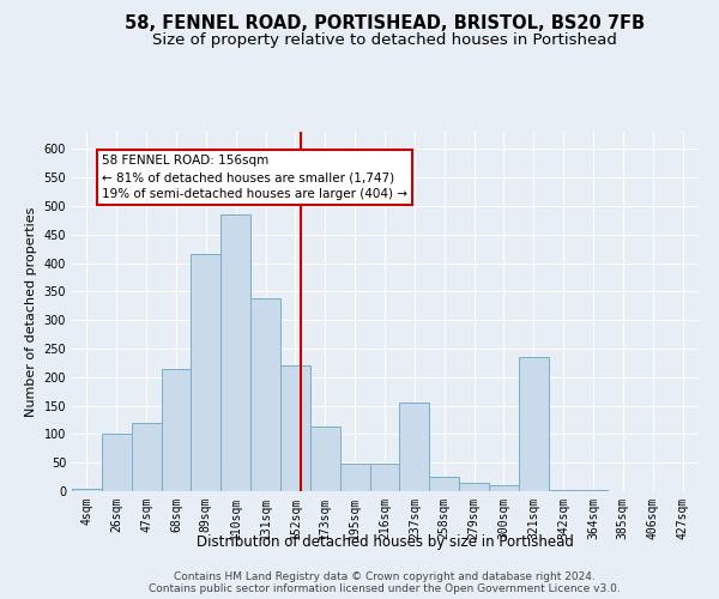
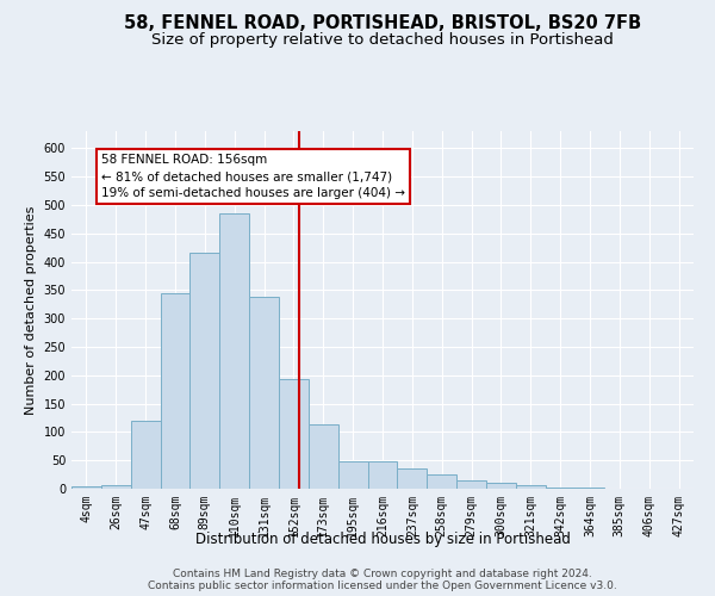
26sqm: 100 -> 7
68sqm: 215 -> 345
152sqm: 220 -> 193
237sqm: 155 -> 35
321sqm: 235 -> 6
